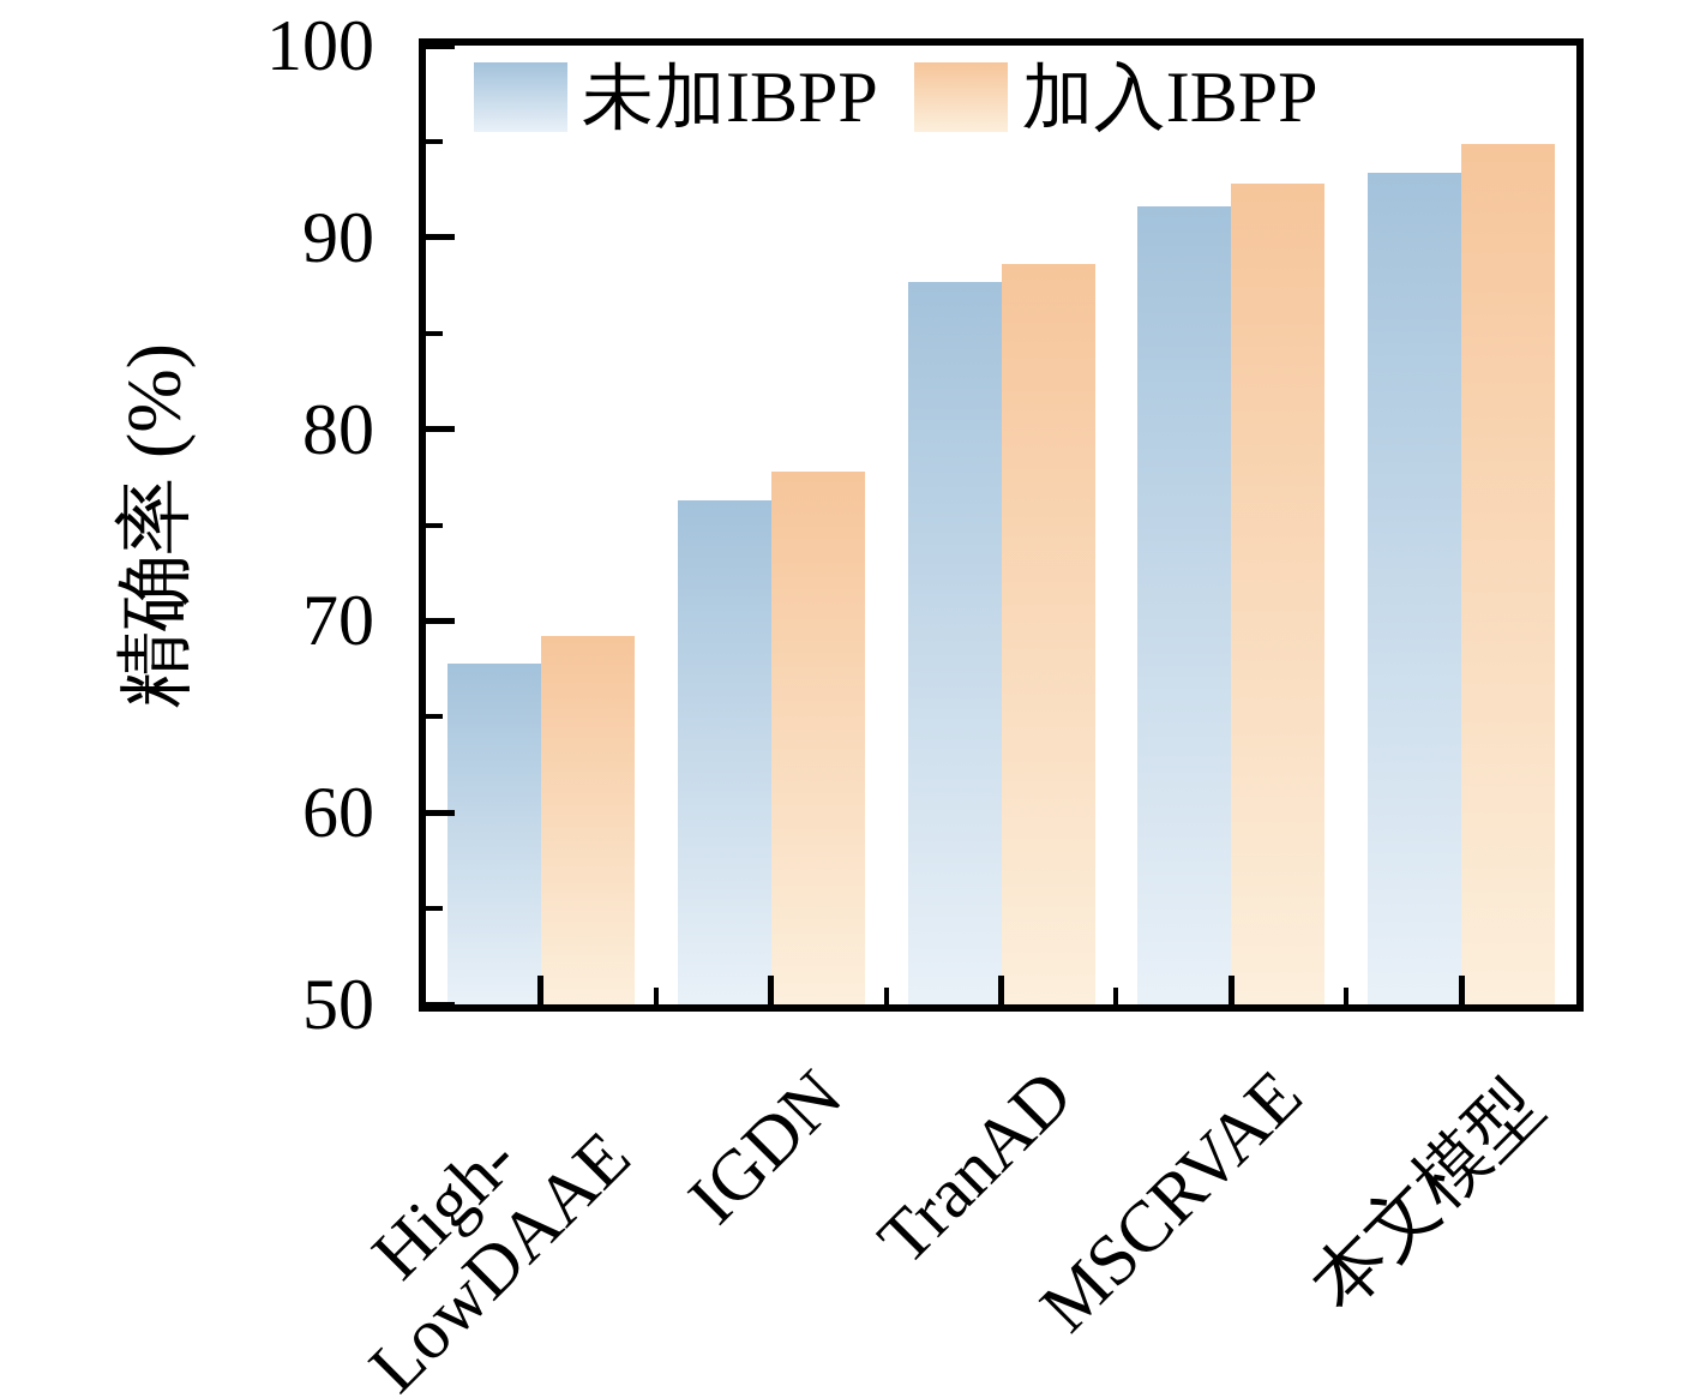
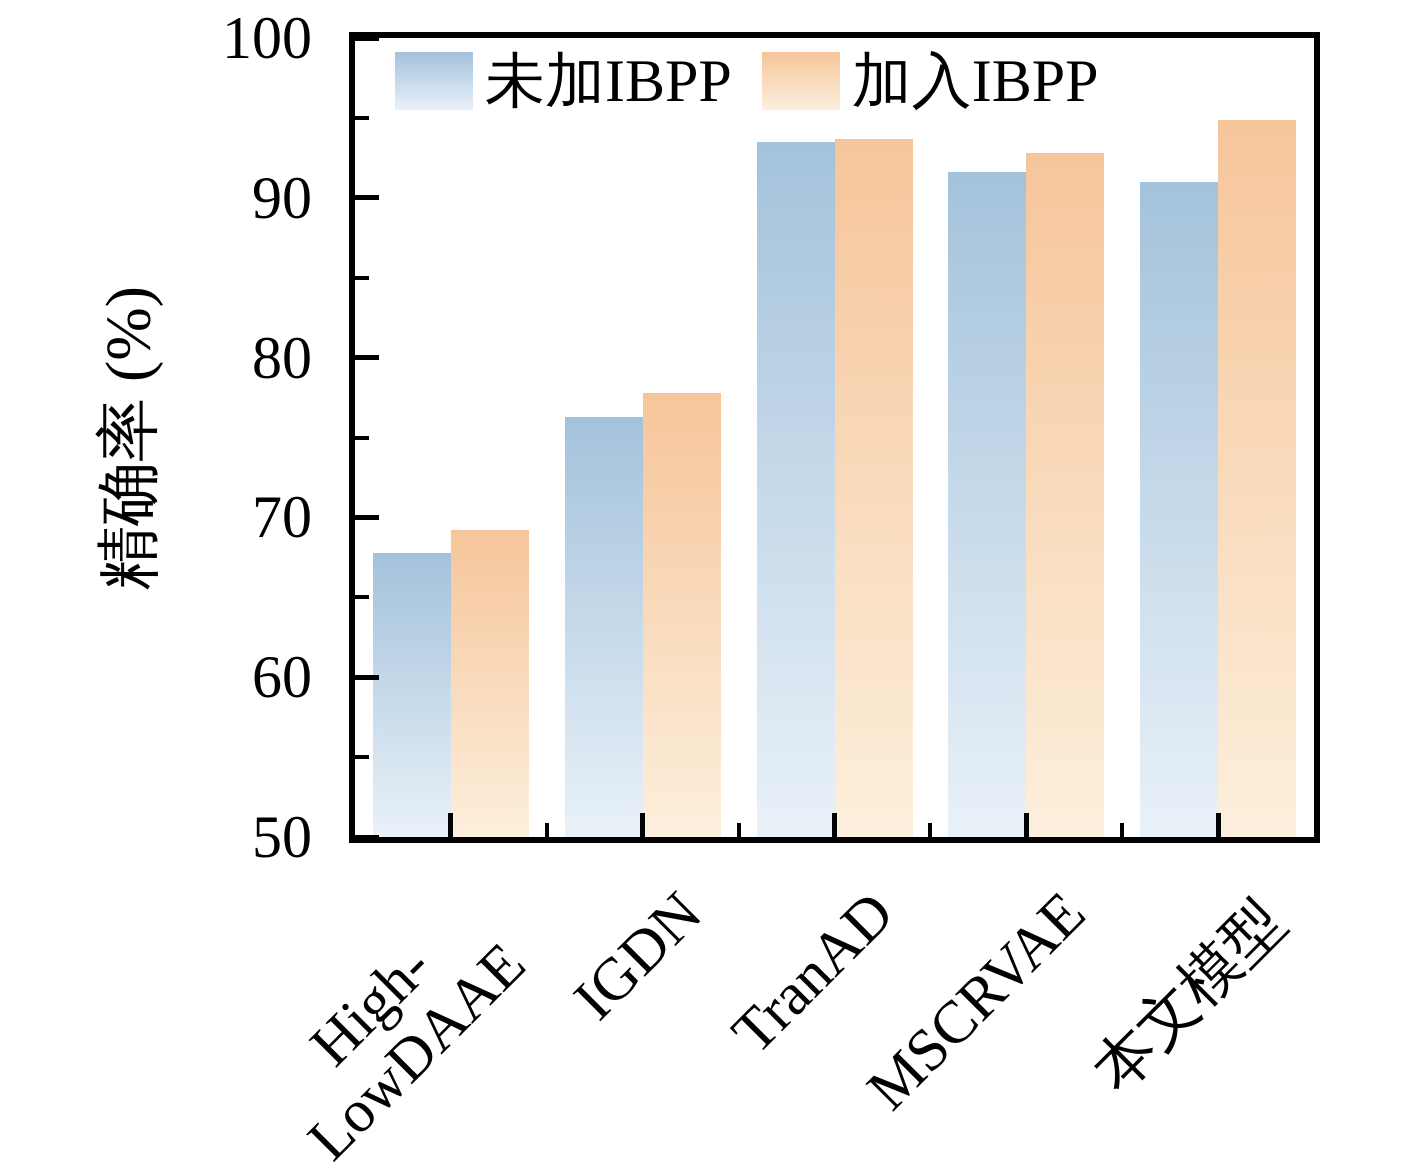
未加IBPP/TranAD: 87.7 -> 93.5
加入IBPP/TranAD: 88.6 -> 93.7
未加IBPP/本文模型: 93.4 -> 91.0
